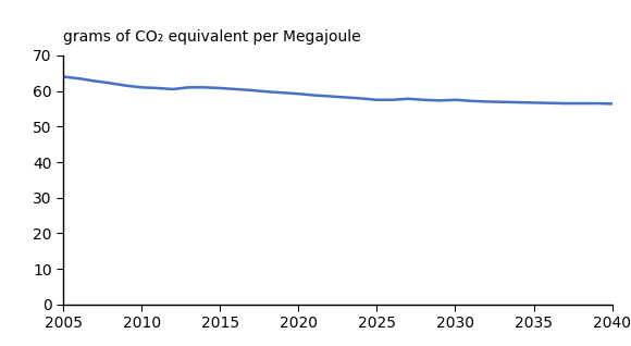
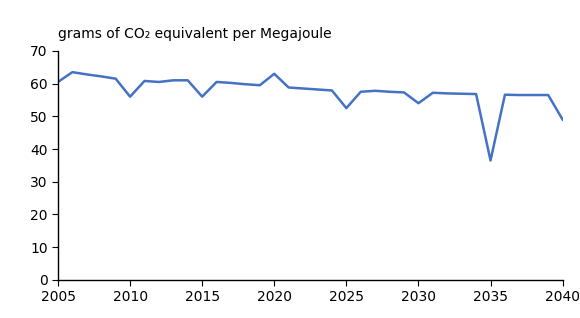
2005: 64.0 -> 60.5
2010: 61.0 -> 56.0
2015: 60.8 -> 56.0
2020: 59.2 -> 63.0
2025: 57.5 -> 52.5
2030: 57.5 -> 54.0
2035: 56.7 -> 36.5
2040: 56.4 -> 49.0
